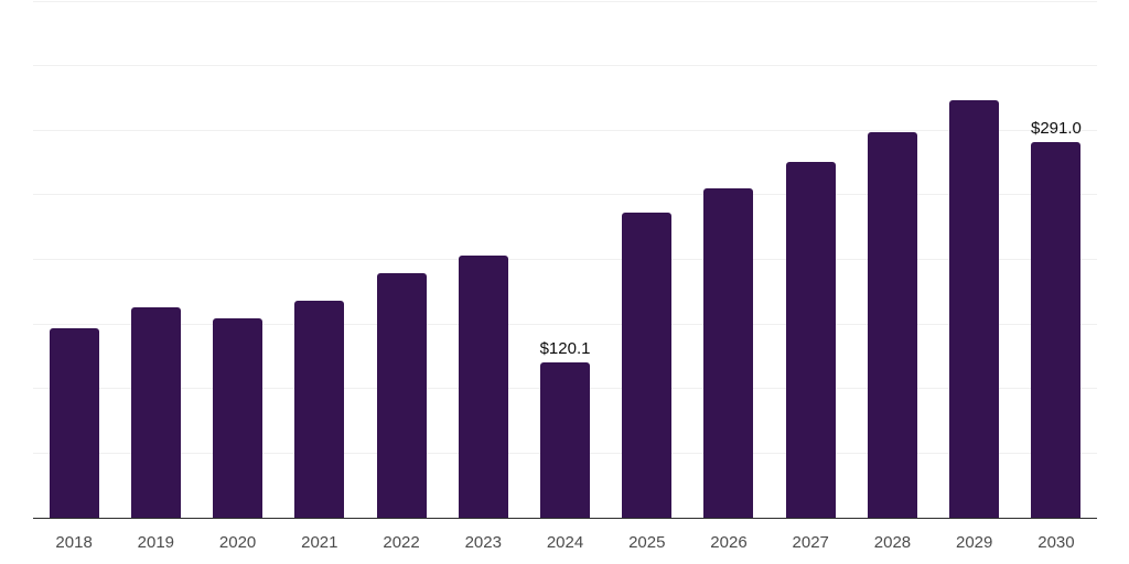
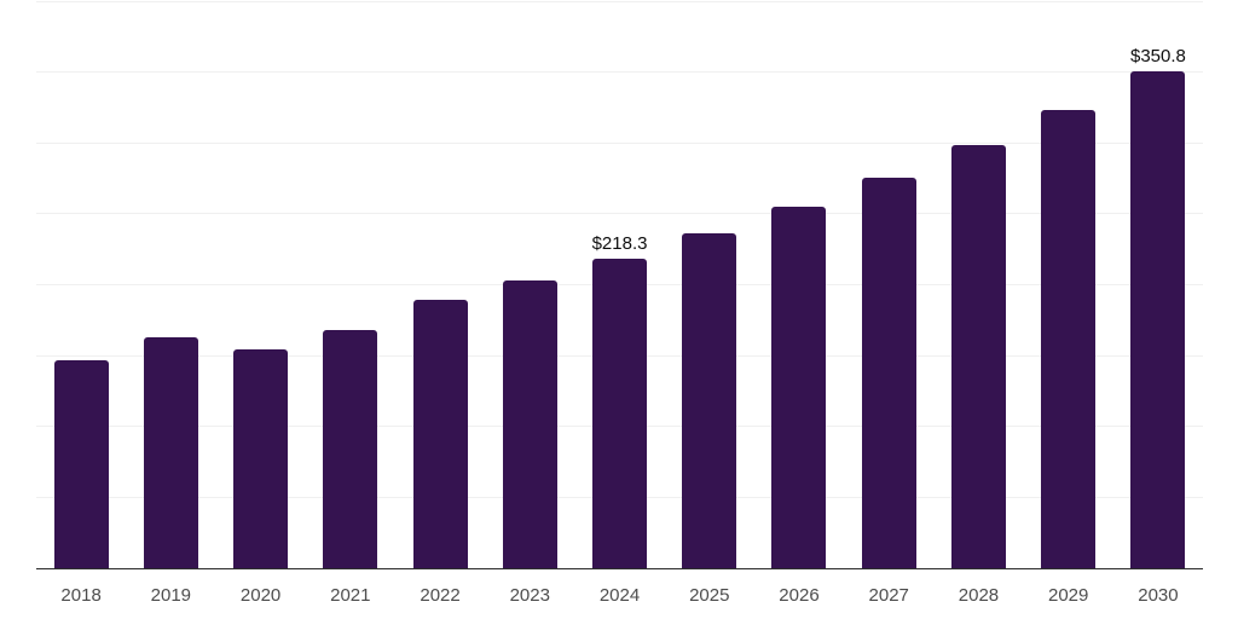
2024: $120.1 -> $218.3
2030: $291.0 -> $350.8
